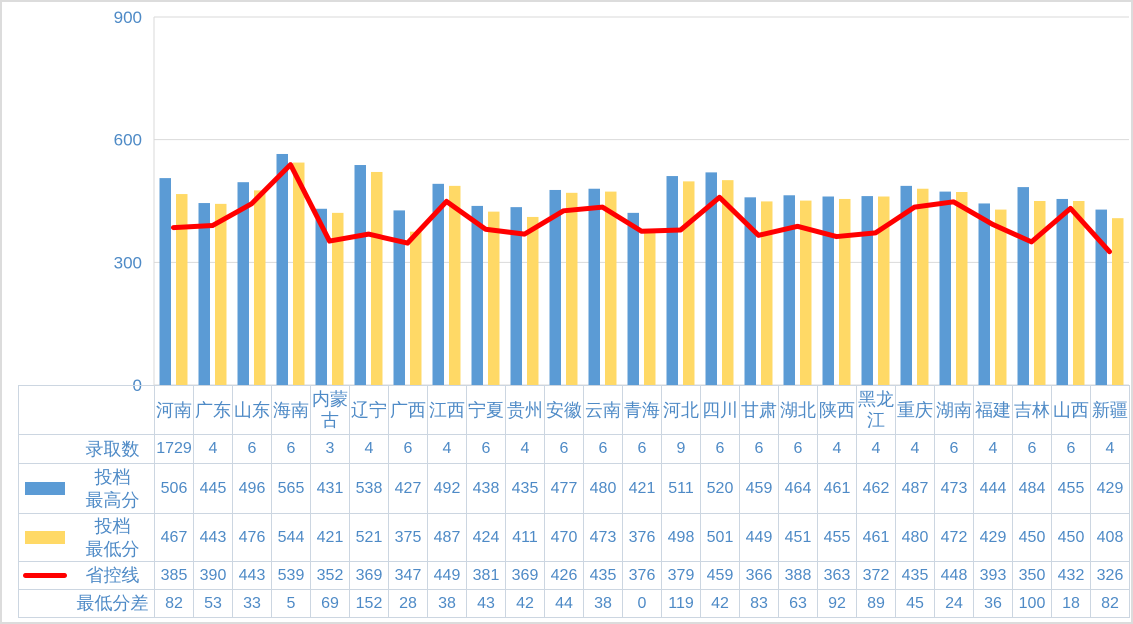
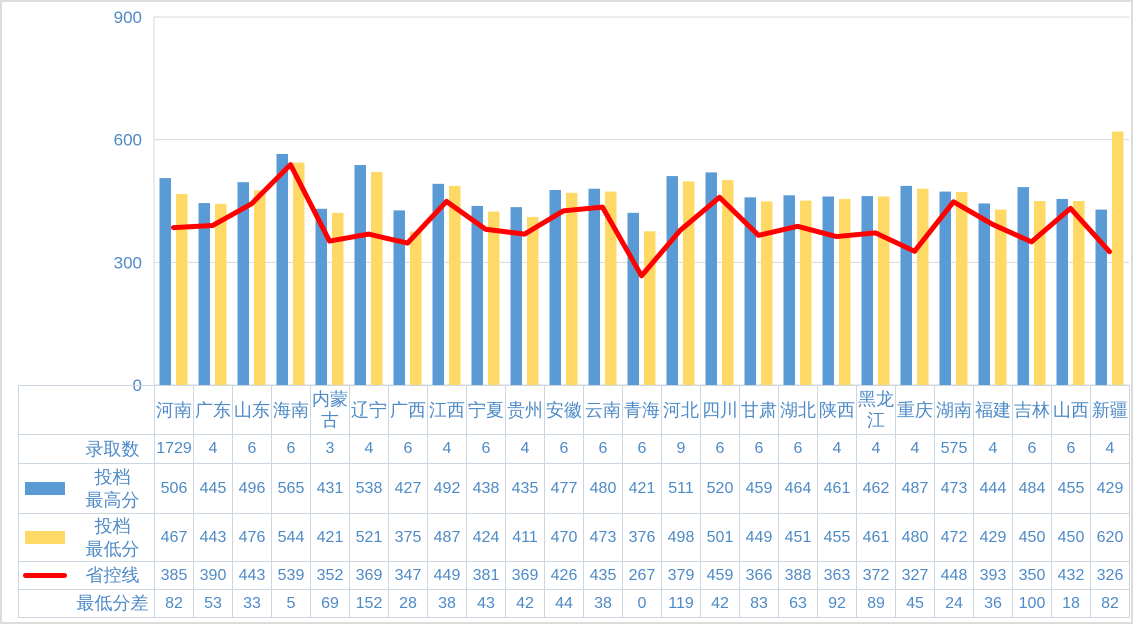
省控线/青海: 376 -> 267
省控线/重庆: 435 -> 327
录取数/湖南: 6 -> 575
投档最低分/新疆: 408 -> 620
